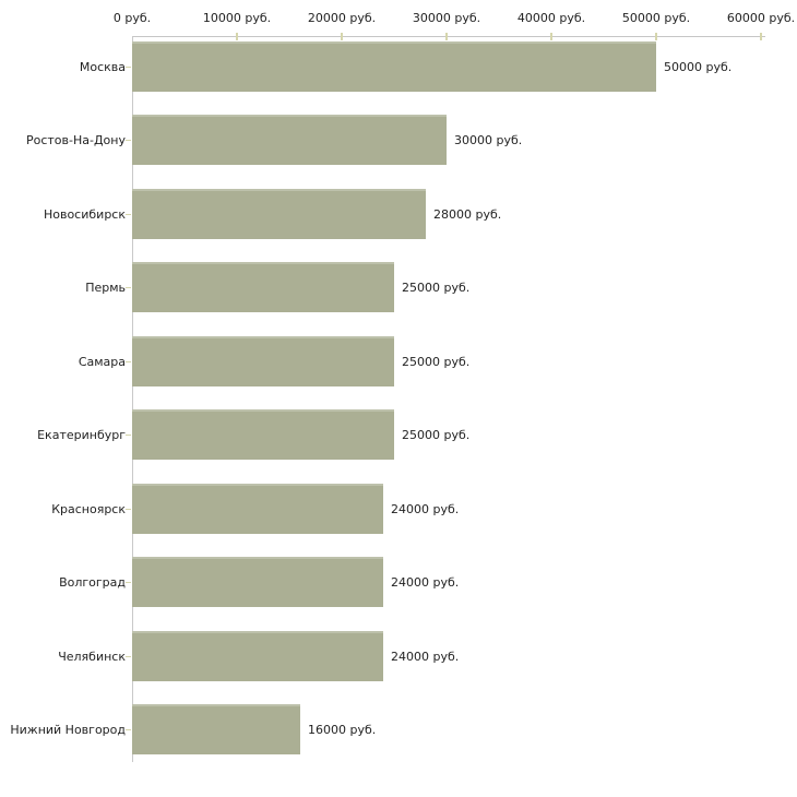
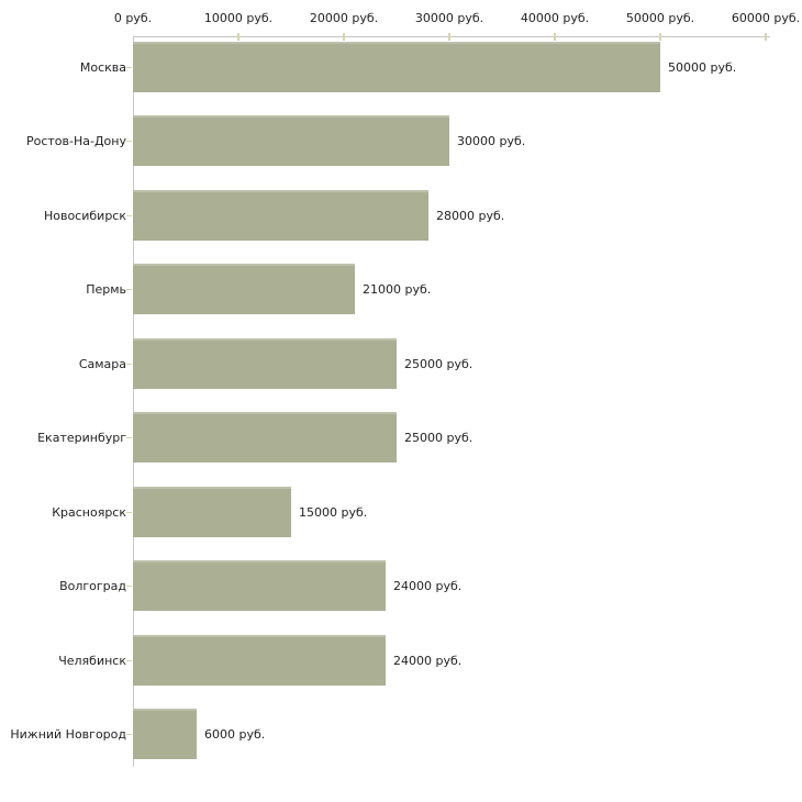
Пермь: 25000 -> 21000
Красноярск: 24000 -> 15000
Нижний Новгород: 16000 -> 6000
